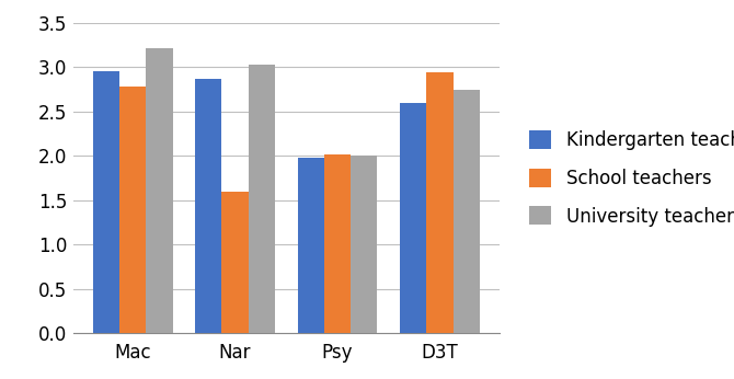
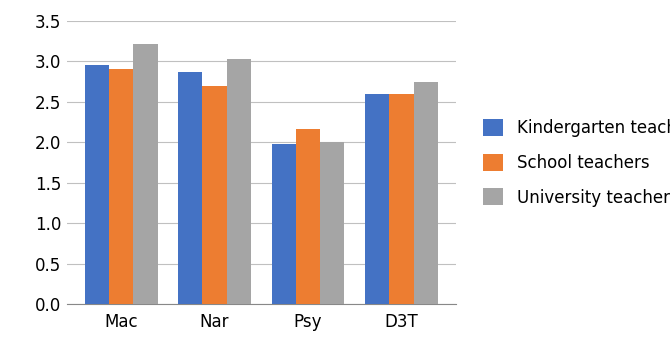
School teachers/Mac: 2.78 -> 2.91
School teachers/Nar: 1.60 -> 2.70
School teachers/Psy: 2.02 -> 2.16
School teachers/D3T: 2.94 -> 2.60
